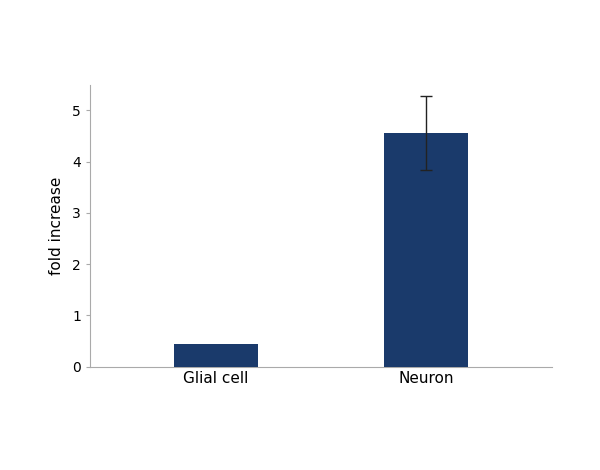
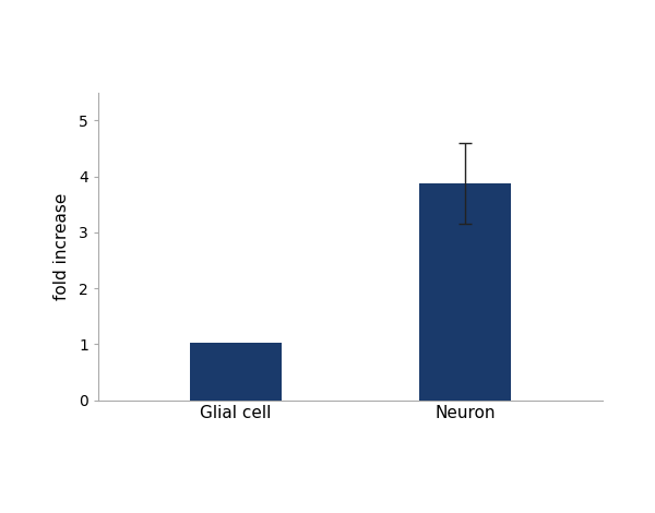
Glial cell: 0.44 -> 1.03
Neuron: 4.56 -> 3.87
